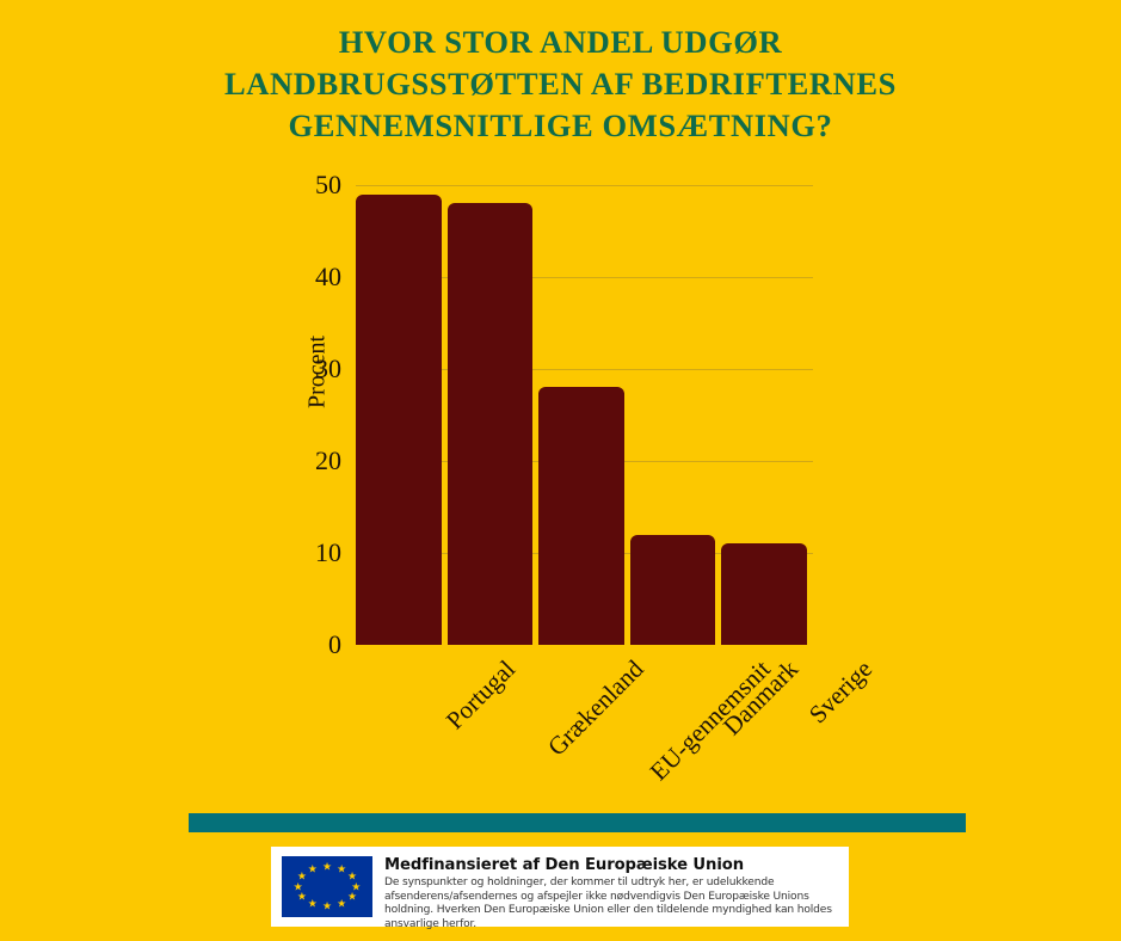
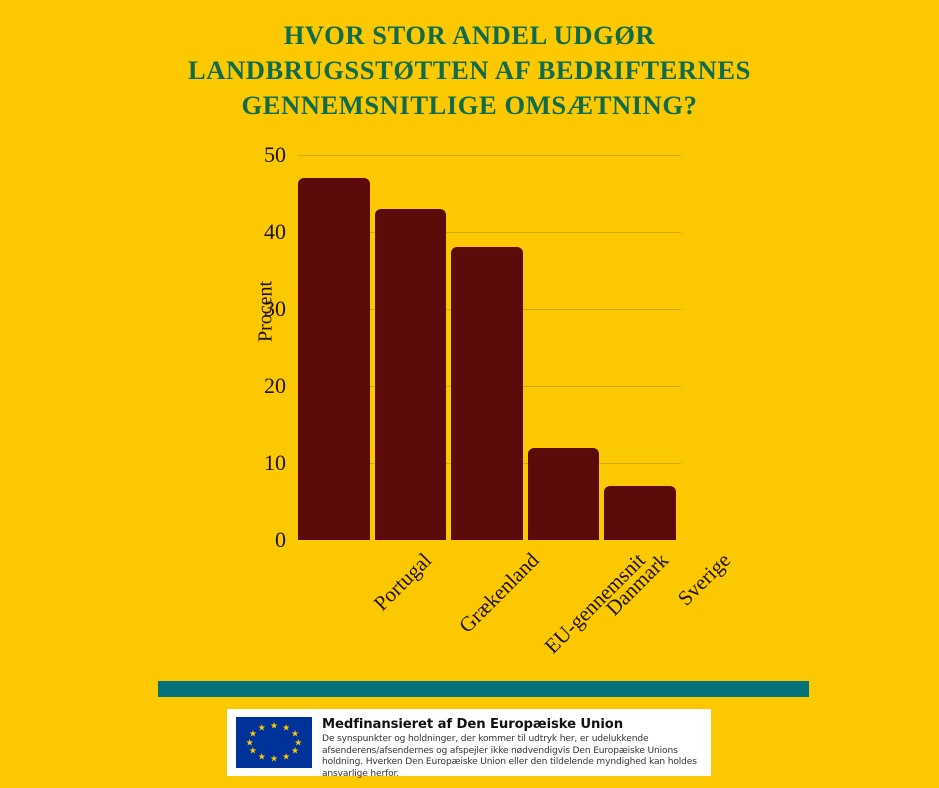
Portugal: 49 -> 47
Grækenland: 48 -> 43
EU-gennemsnit: 28 -> 38
Sverige: 11 -> 7
